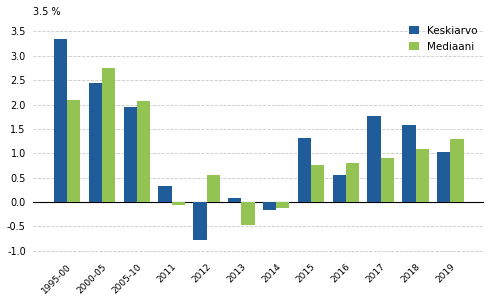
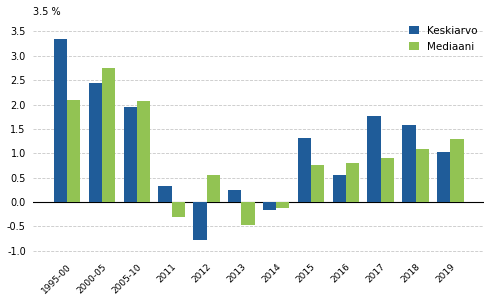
Mediaani/2011: -0.05 -> -0.30
Keskiarvo/2013: 0.08 -> 0.25
